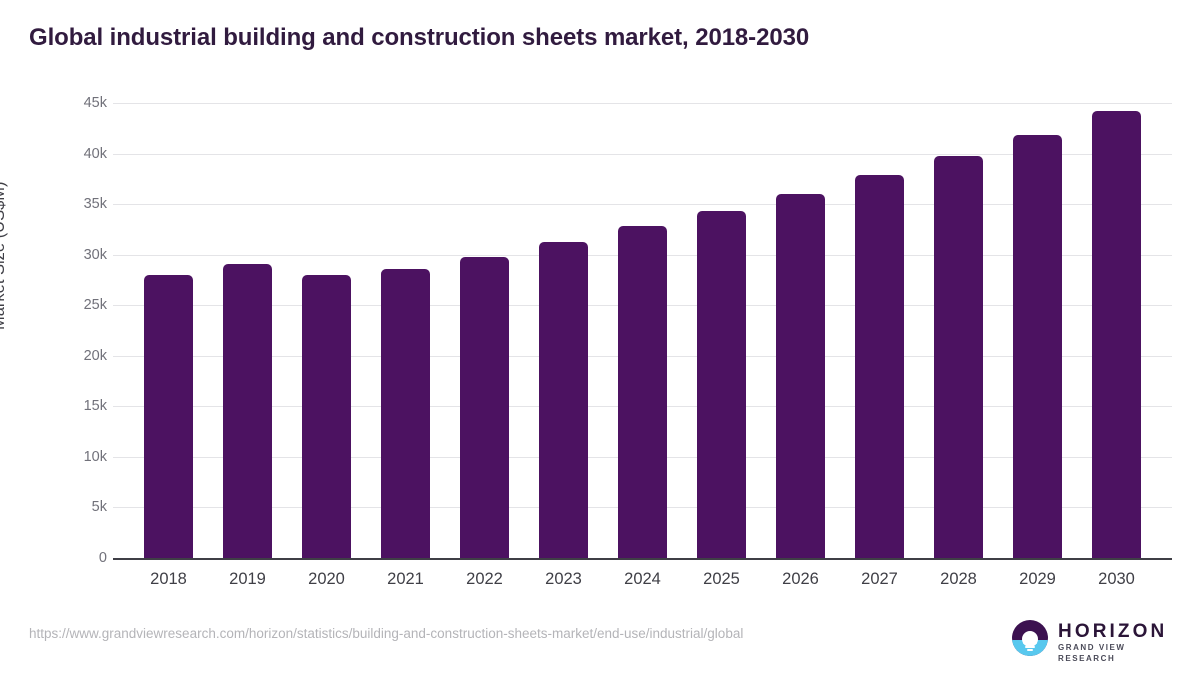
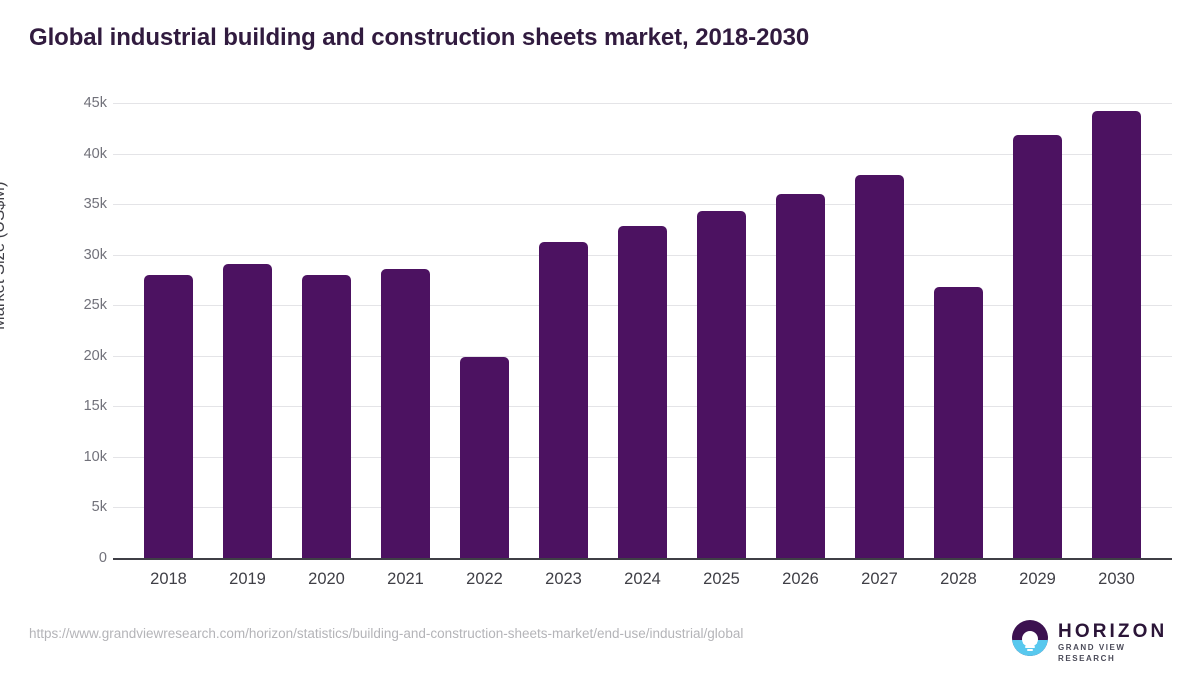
2022: 29.8k -> 19.9k
2028: 39.8k -> 26.8k
